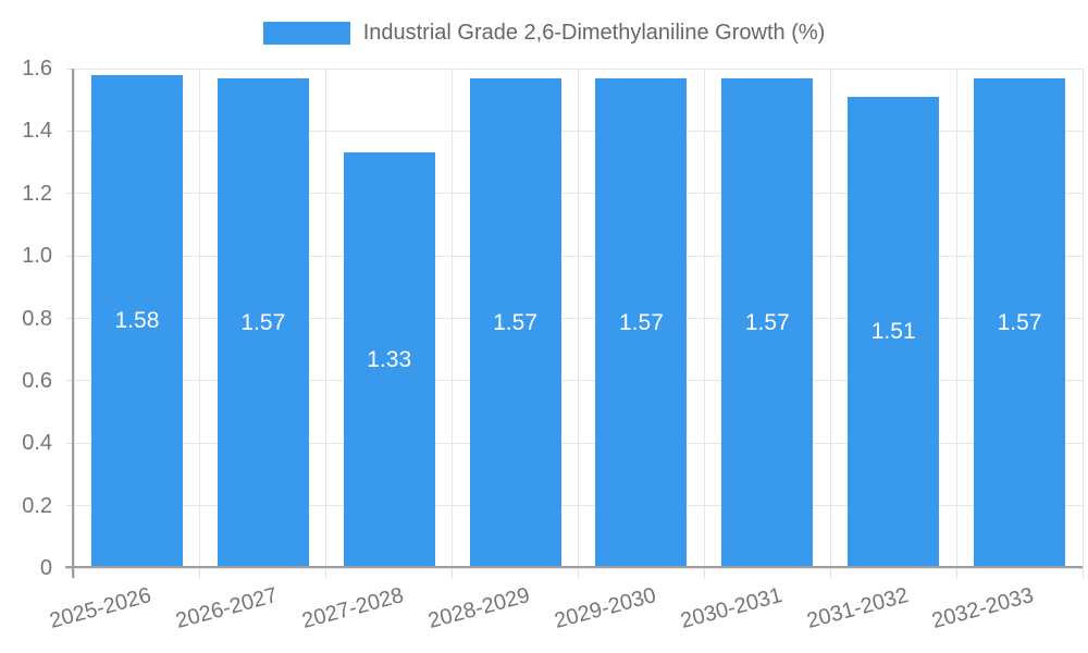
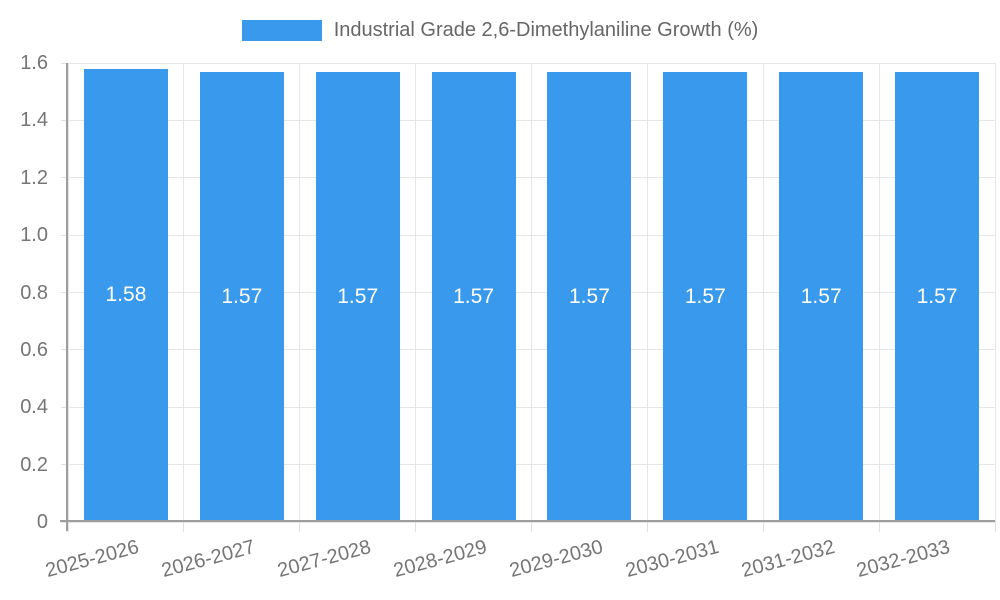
2027-2028: 1.33 -> 1.57
2031-2032: 1.51 -> 1.57
